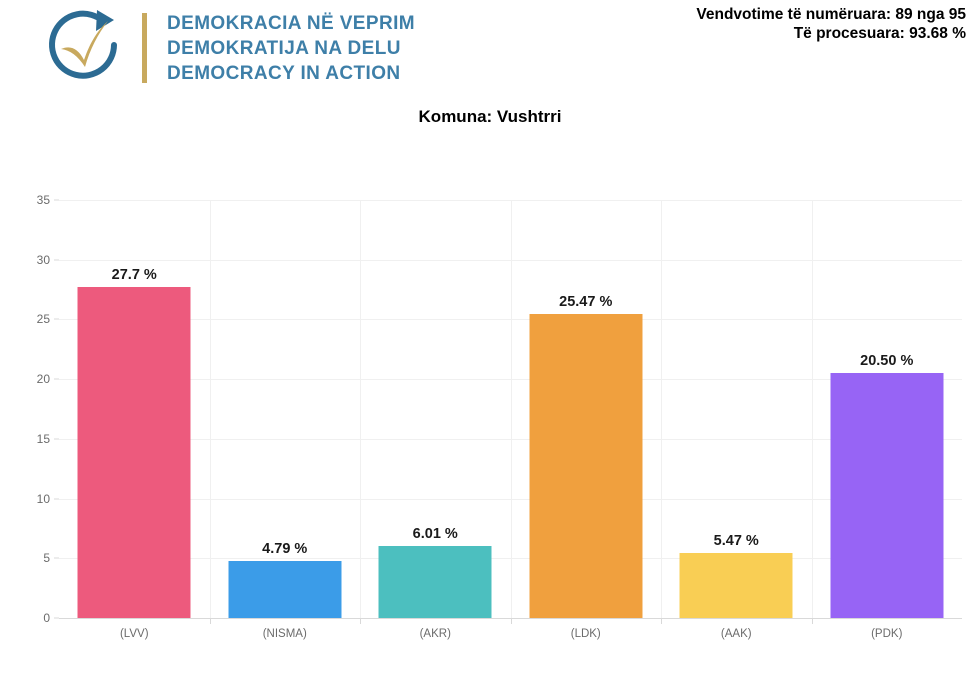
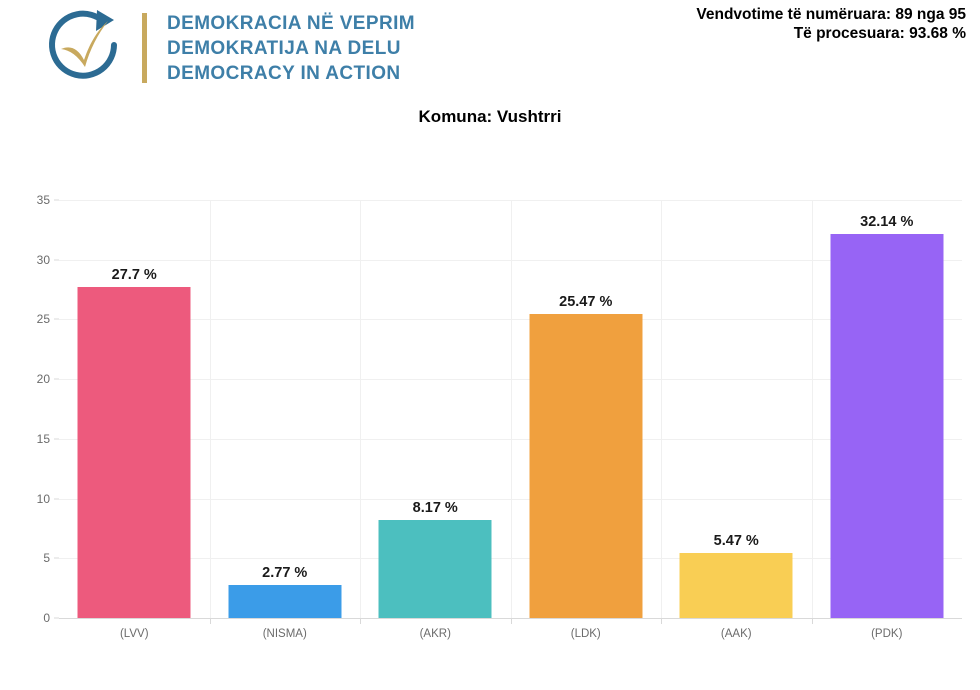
(NISMA): 4.79 -> 2.77
(AKR): 6.01 -> 8.17
(PDK): 20.50 -> 32.14
